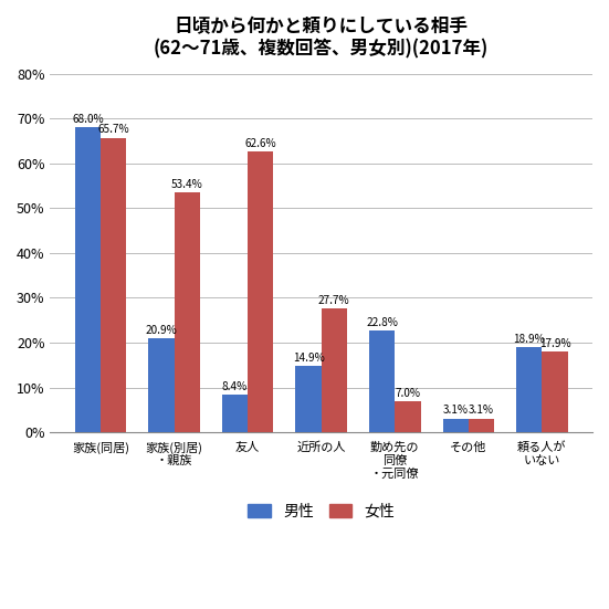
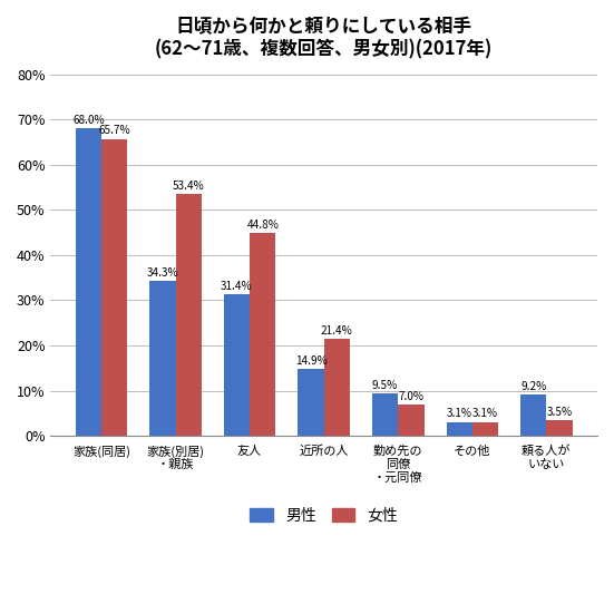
男性/家族(別居) ・親族: 20.9% -> 34.3%
男性/友人: 8.4% -> 31.4%
女性/友人: 62.6% -> 44.8%
女性/近所の人: 27.7% -> 21.4%
男性/勤め先の 同僚 ・元同僚: 22.8% -> 9.5%
男性/頼る人が いない: 18.9% -> 9.2%
女性/頼る人が いない: 17.9% -> 3.5%
